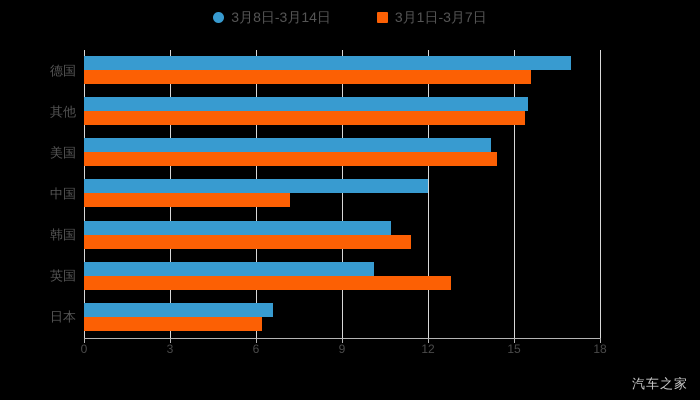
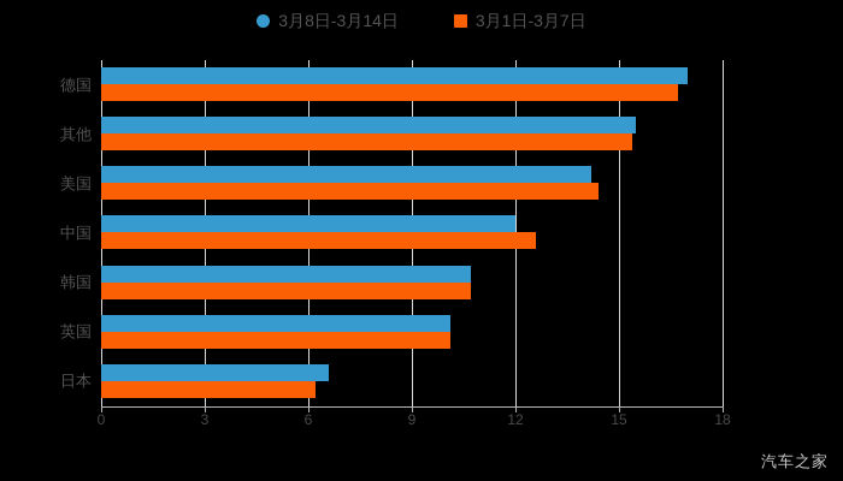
3月1日-3月7日/德国: 15.6 -> 16.7
3月1日-3月7日/中国: 7.2 -> 12.6
3月1日-3月7日/韩国: 11.4 -> 10.7
3月1日-3月7日/英国: 12.8 -> 10.1
